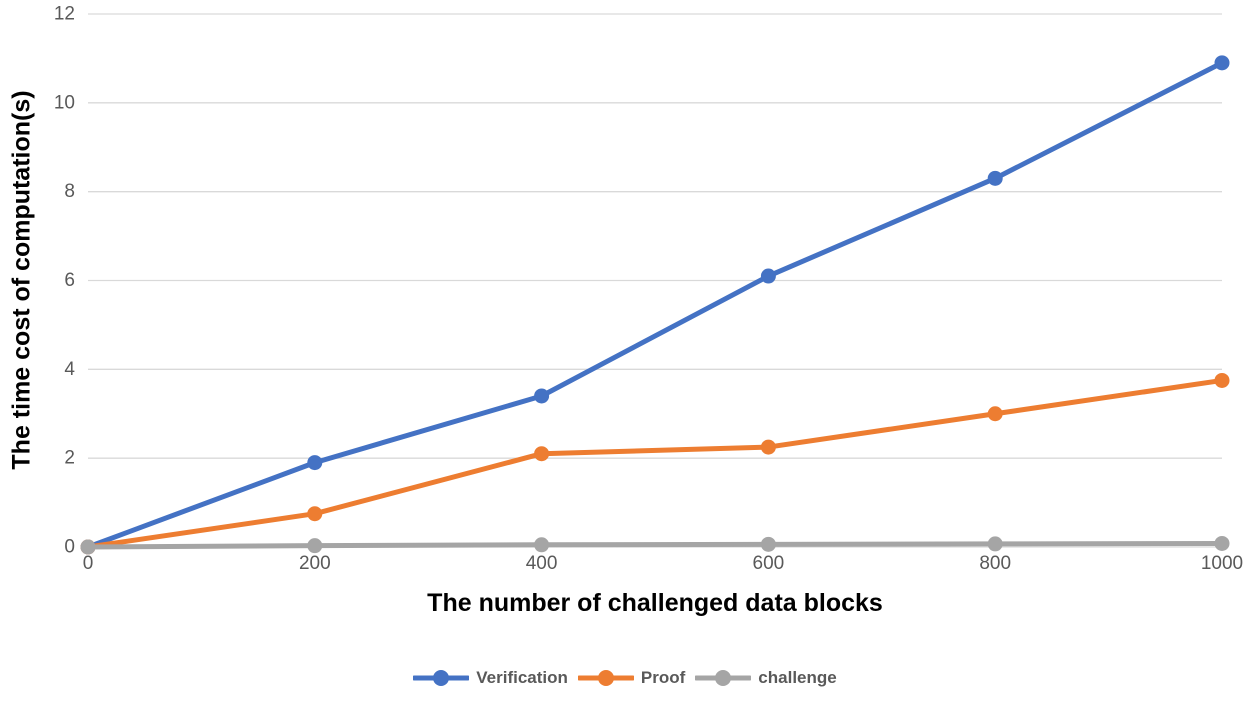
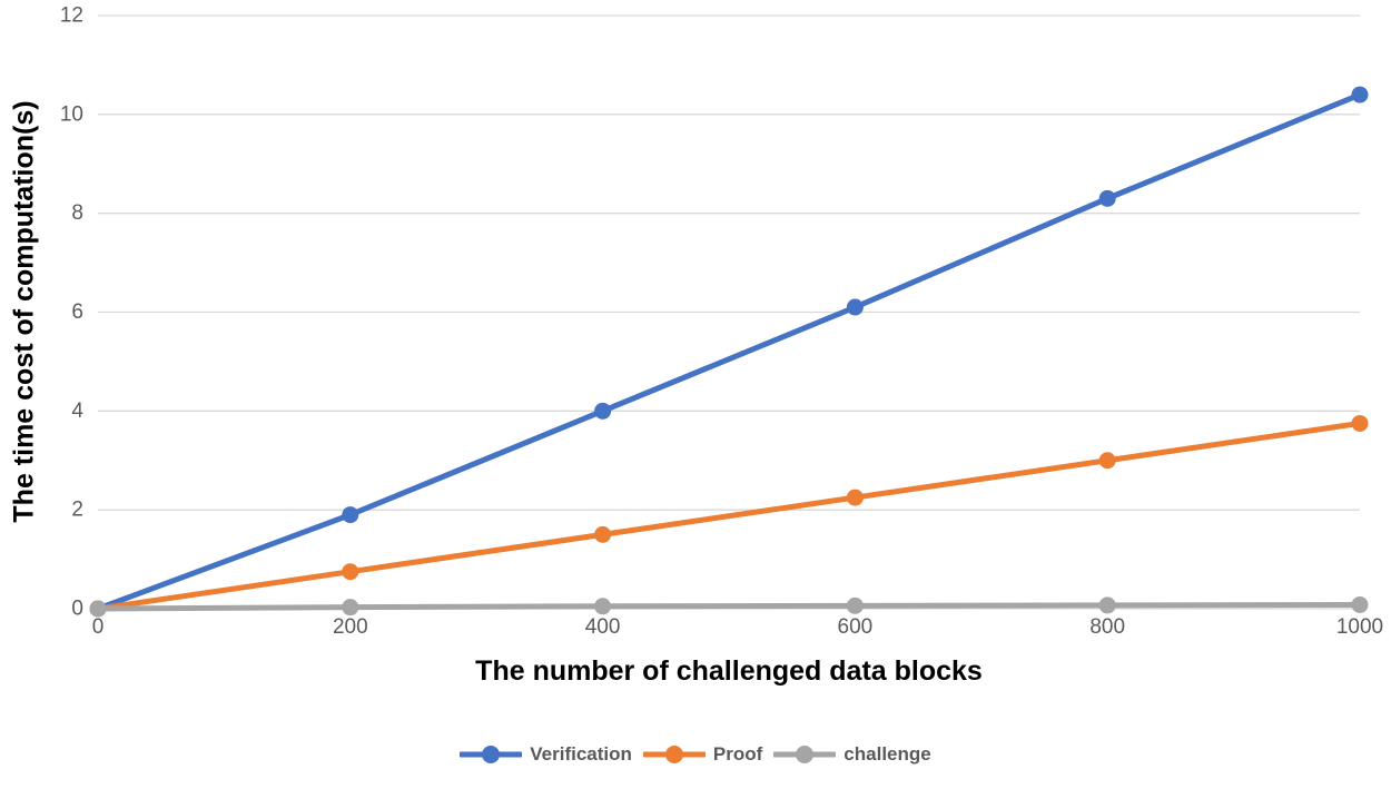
Verification/400: 3.4 -> 4.0
Proof/400: 2.1 -> 1.5
Verification/1000: 10.9 -> 10.4
